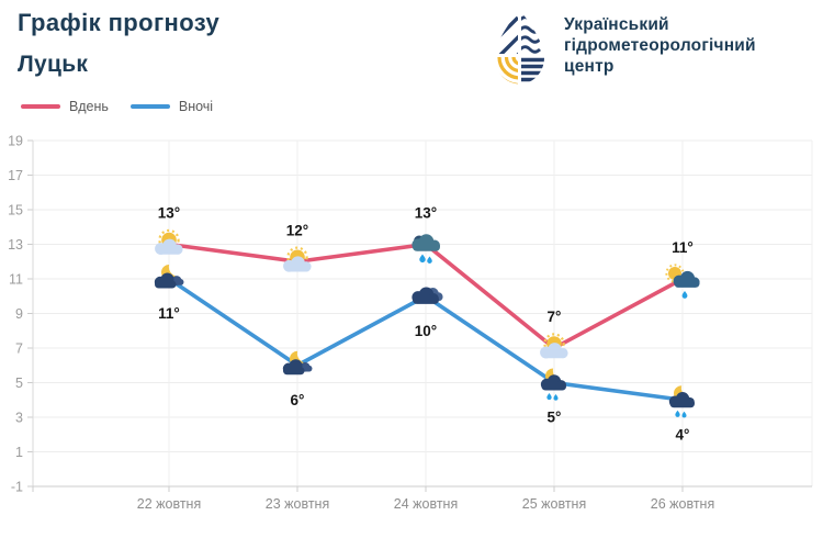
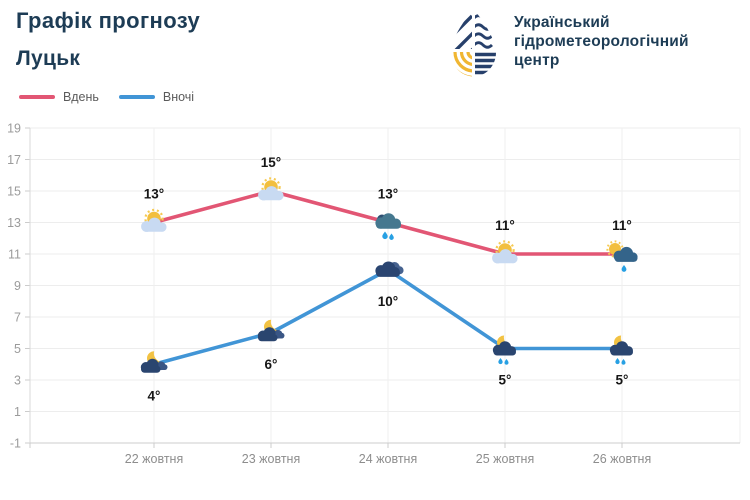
Вночі/22 жовтня: 11° -> 4°
Вдень/23 жовтня: 12° -> 15°
Вдень/25 жовтня: 7° -> 11°
Вночі/26 жовтня: 4° -> 5°
